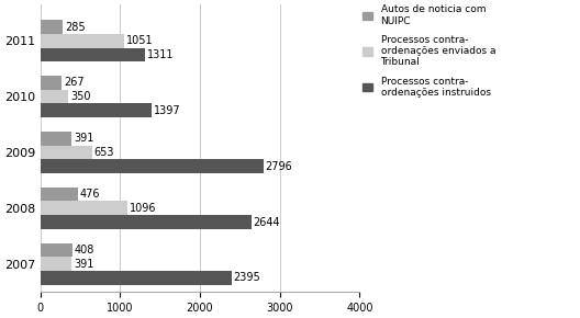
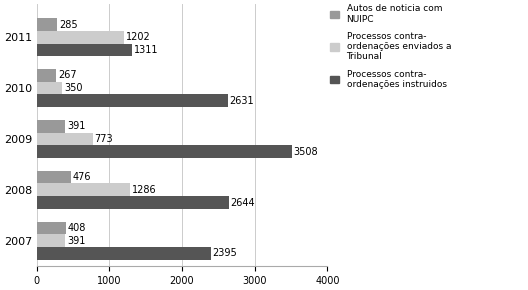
Processos contra- ordenações enviados a Tribunal/2011: 1051 -> 1202
Processos contra- ordenações instruidos/2010: 1397 -> 2631
Processos contra- ordenações enviados a Tribunal/2009: 653 -> 773
Processos contra- ordenações instruidos/2009: 2796 -> 3508
Processos contra- ordenações enviados a Tribunal/2008: 1096 -> 1286
